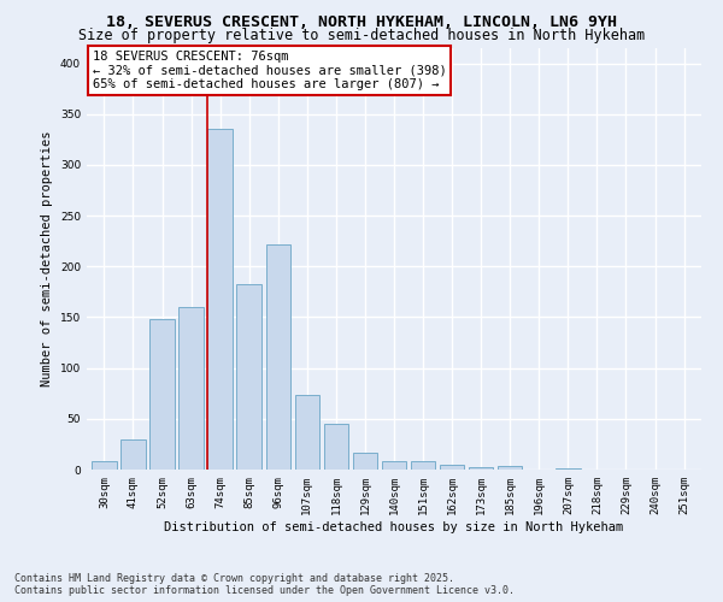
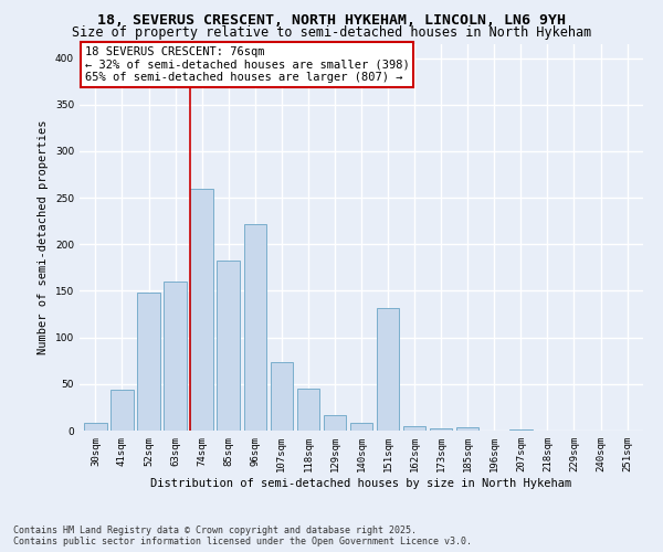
41sqm: 30 -> 44
74sqm: 335 -> 260
151sqm: 8 -> 132
